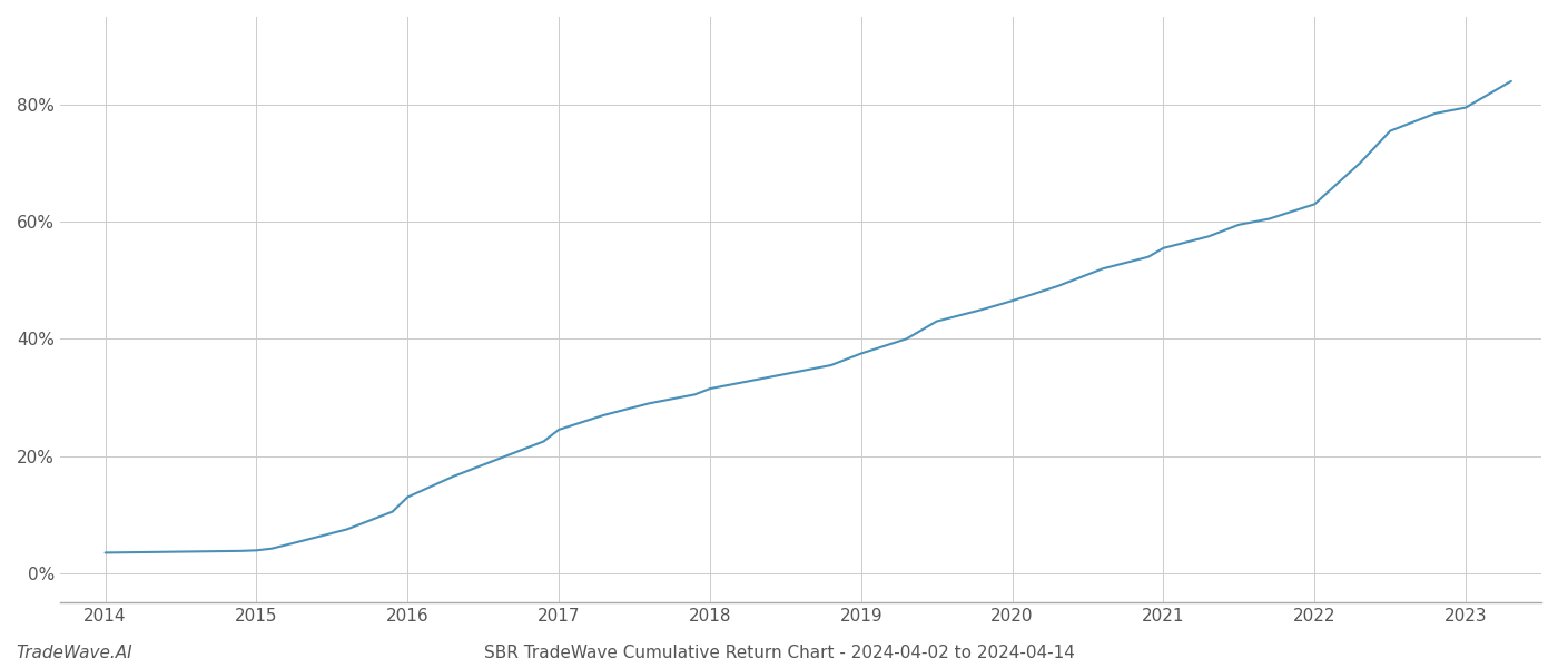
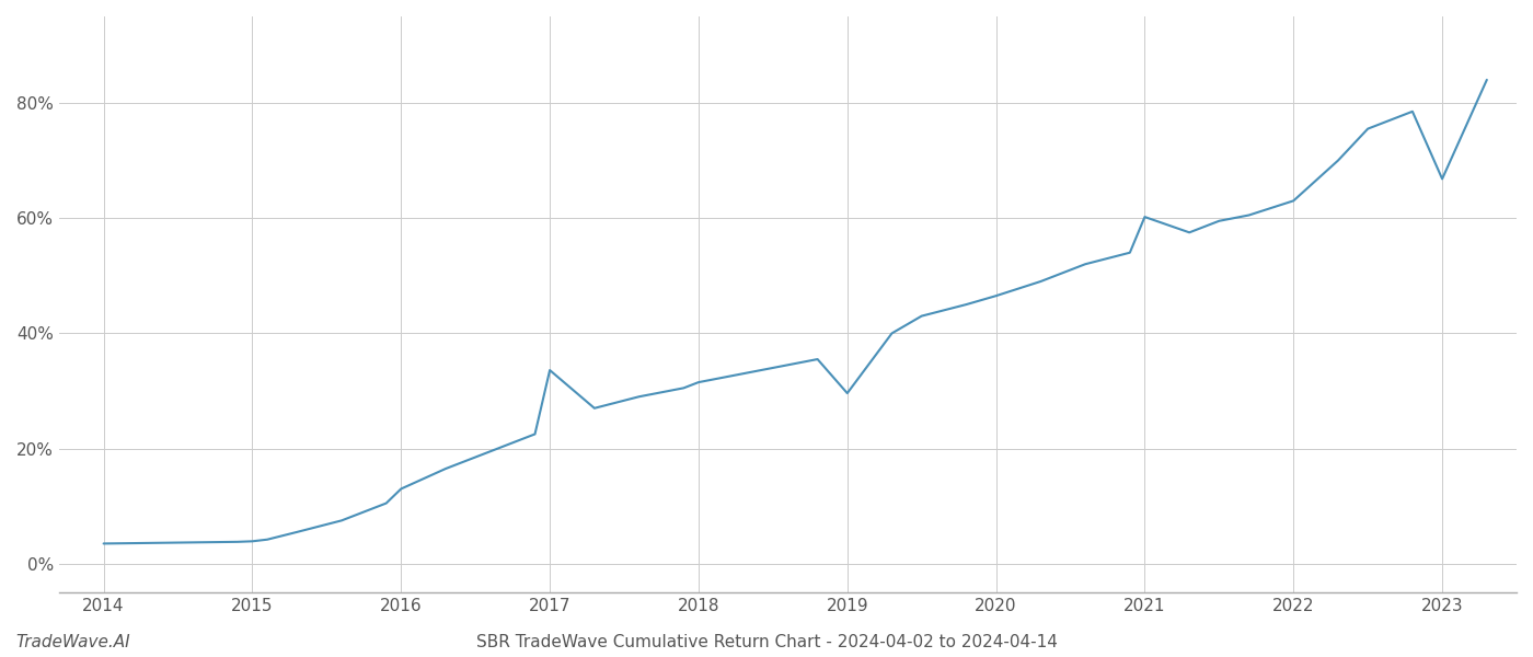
2017: 24.5% -> 33.6%
2019: 37.5% -> 29.6%
2021: 55.5% -> 60.2%
2023: 79.5% -> 66.8%
